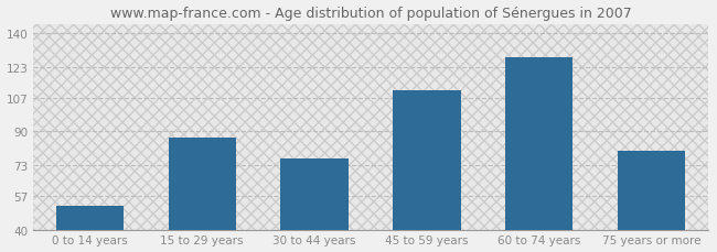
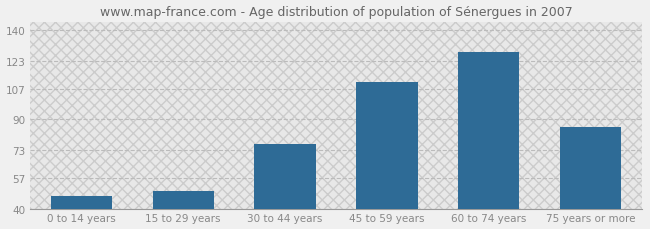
0 to 14 years: 52 -> 47
15 to 29 years: 87 -> 50
75 years or more: 80 -> 86
